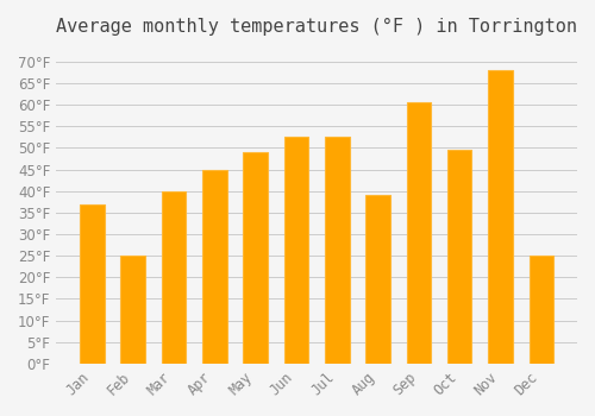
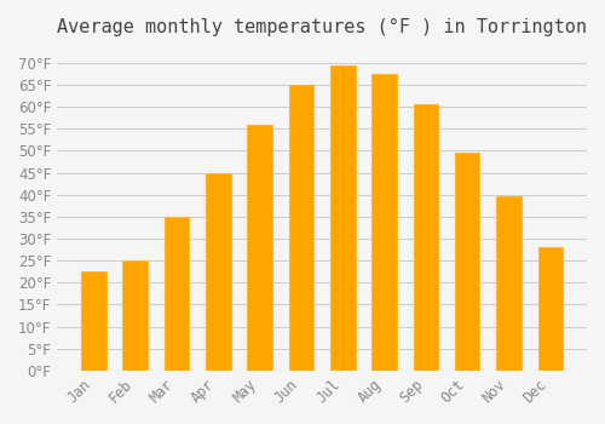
Jan: 37.0°F -> 22.5°F
Mar: 40.0°F -> 35.0°F
May: 49.0°F -> 56.0°F
Jun: 52.5°F -> 65.0°F
Jul: 52.5°F -> 69.5°F
Aug: 39.0°F -> 67.5°F
Nov: 68.0°F -> 39.5°F
Dec: 25.0°F -> 28.0°F
